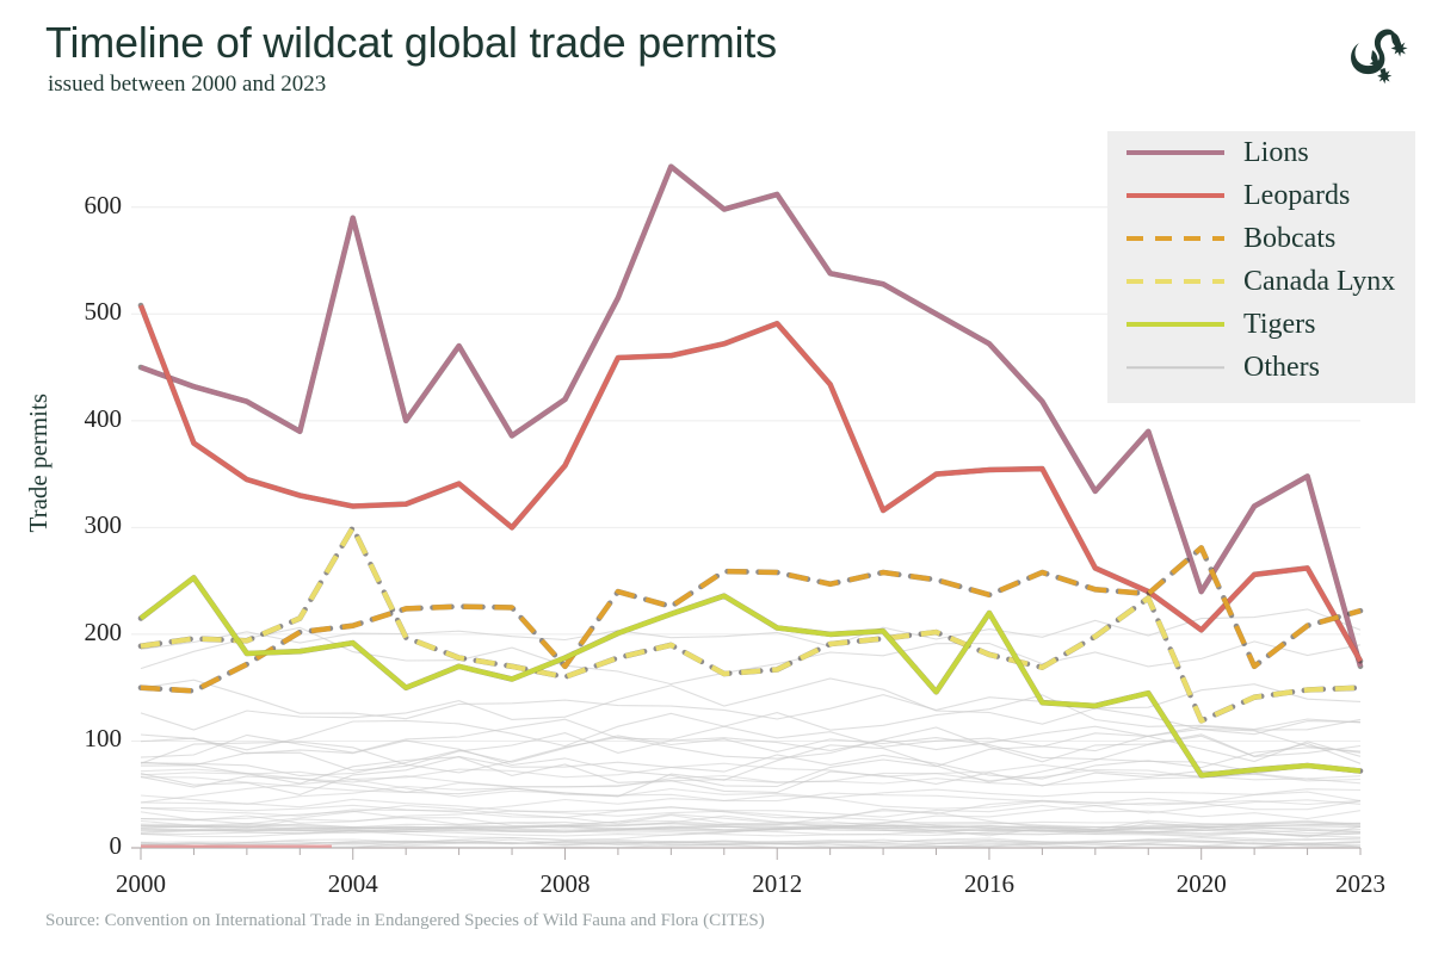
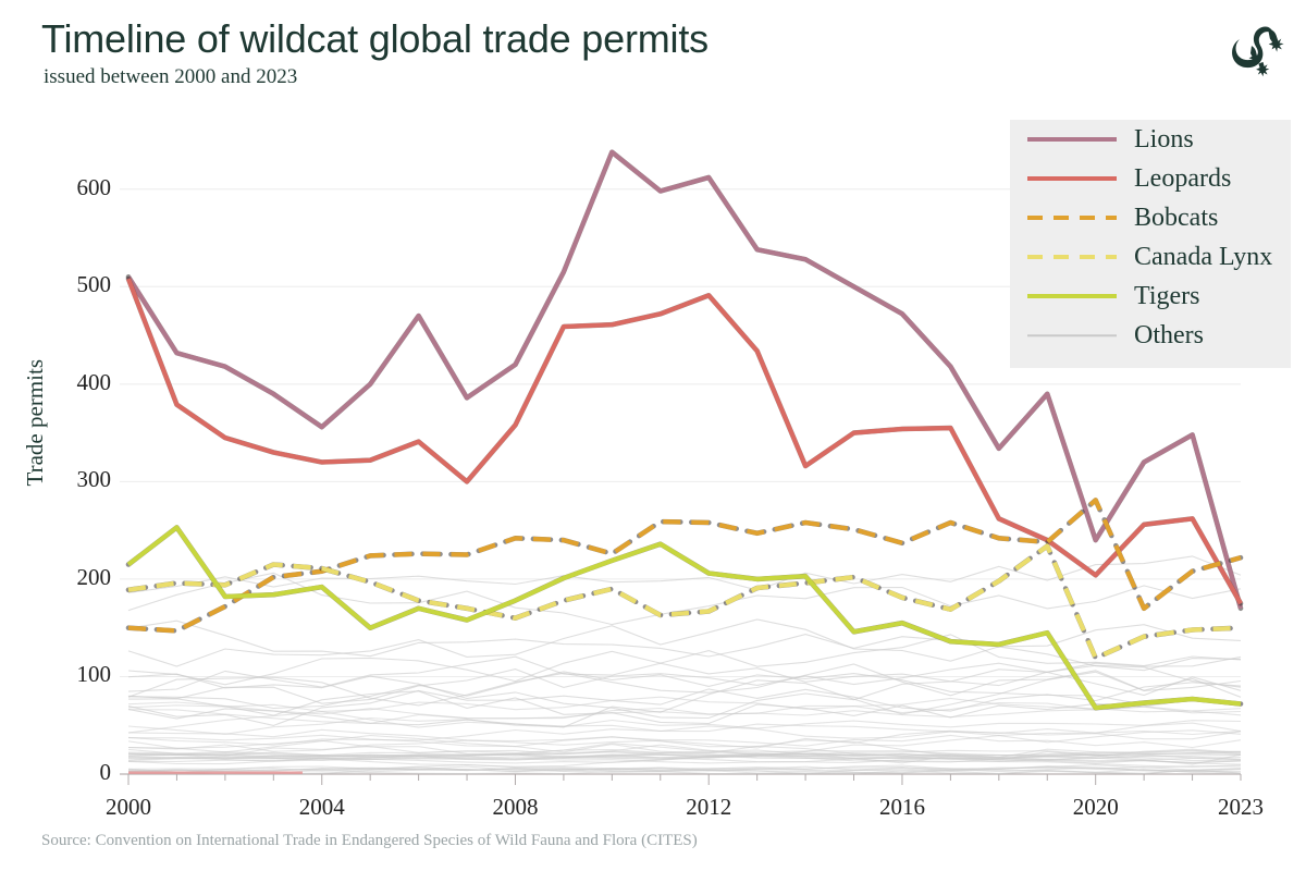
Lions/2000: 450 -> 510
Lions/2004: 590 -> 360
Canada Lynx/2004: 300 -> 210
Bobcats/2008: 170 -> 240
Tigers/2016: 220 -> 160
